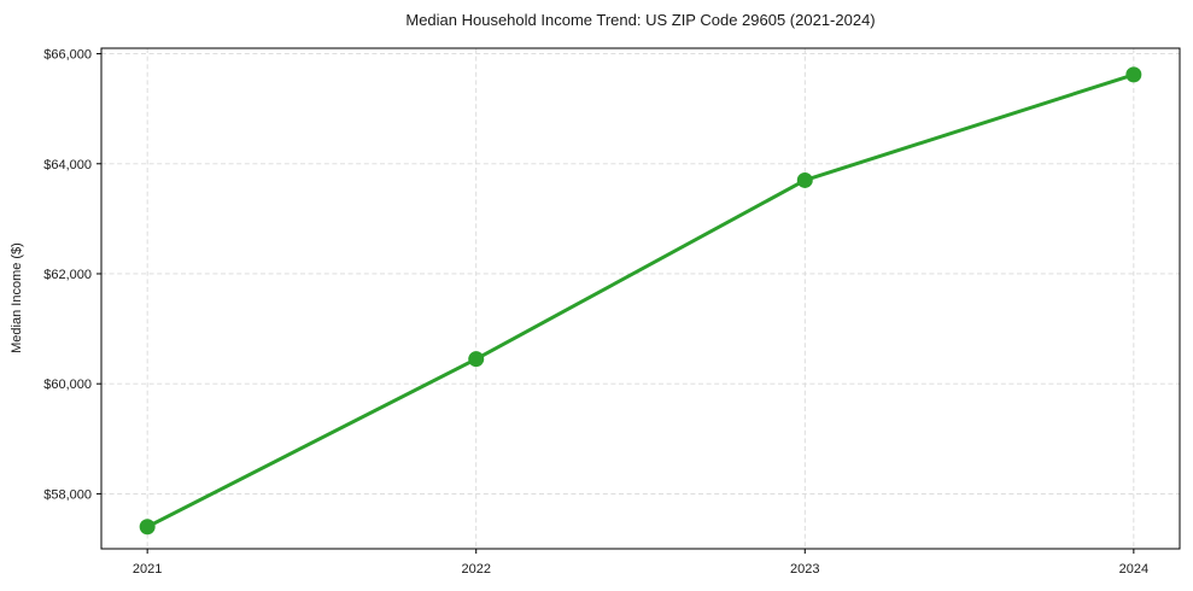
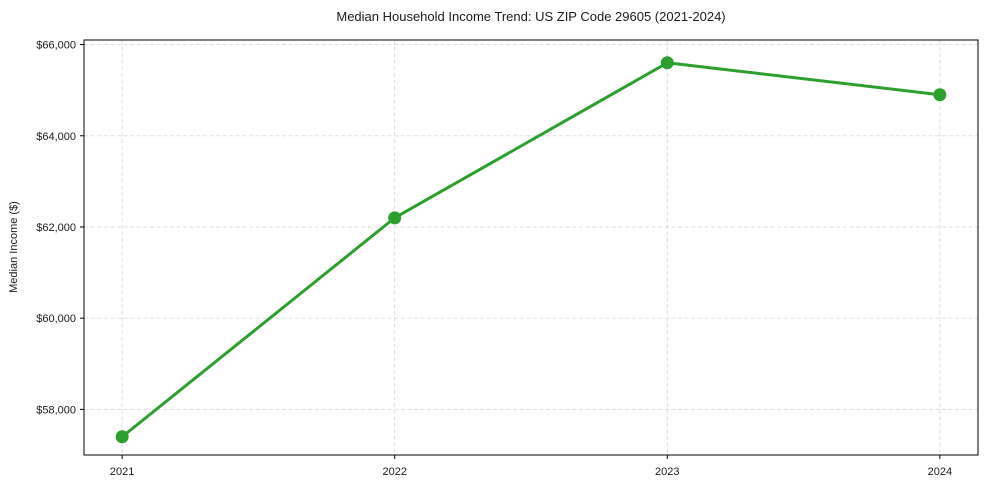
2022: $60400 -> $62200
2023: $63700 -> $65600
2024: $65600 -> $64900
